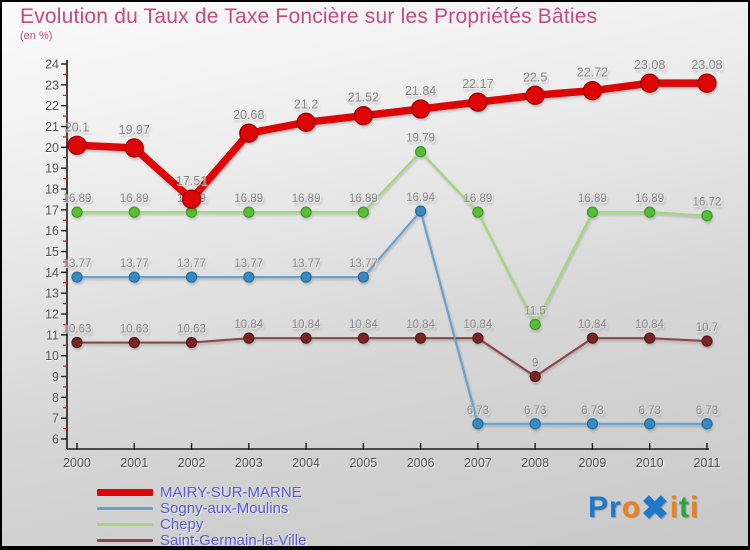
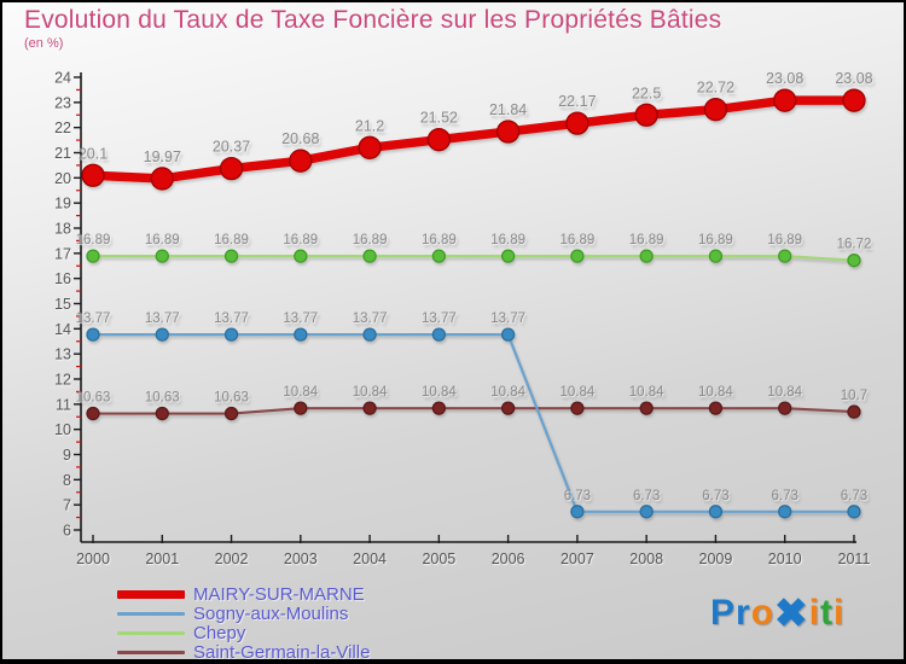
MAIRY-SUR-MARNE/2002: 17.51 -> 20.37
Sogny-aux-Moulins/2006: 16.94 -> 13.77
Chepy/2006: 19.79 -> 16.89
Chepy/2008: 11.5 -> 16.89
Saint-Germain-la-Ville/2008: 9 -> 10.84
